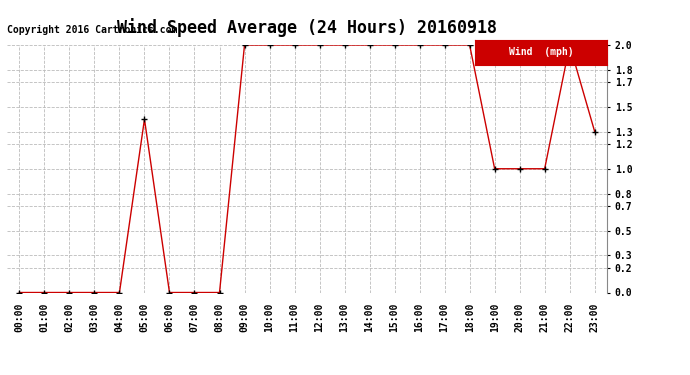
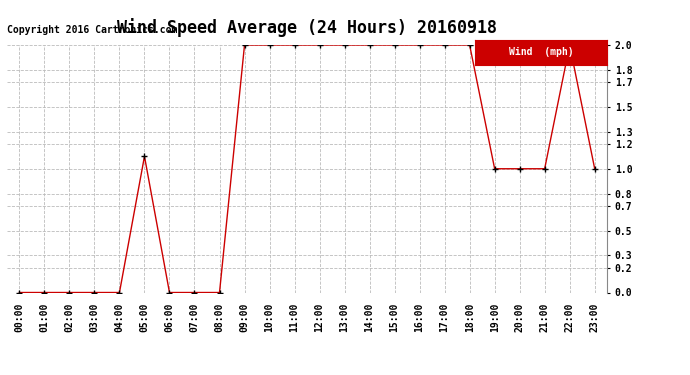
05:00: 1.4 -> 1.1
23:00: 1.3 -> 1.0
